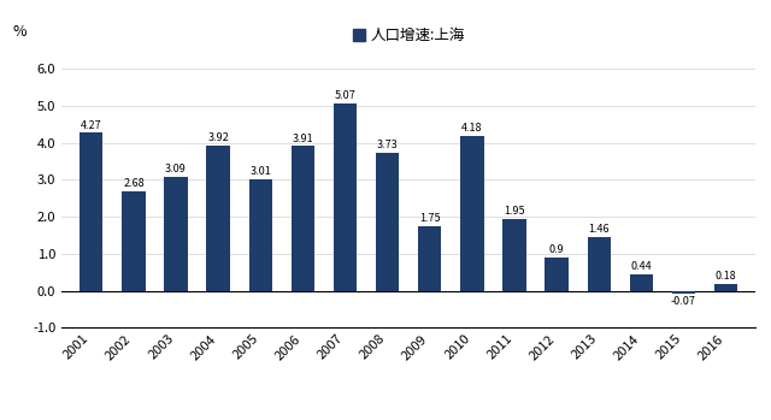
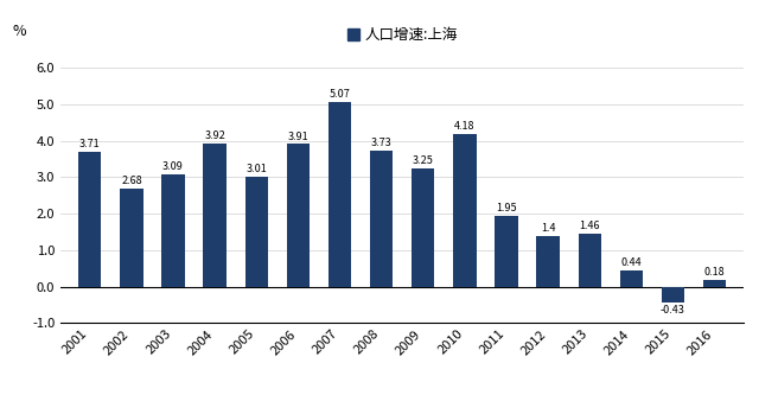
2001: 4.27 -> 3.71
2009: 1.75 -> 3.25
2012: 0.9 -> 1.4
2015: -0.07 -> -0.43
